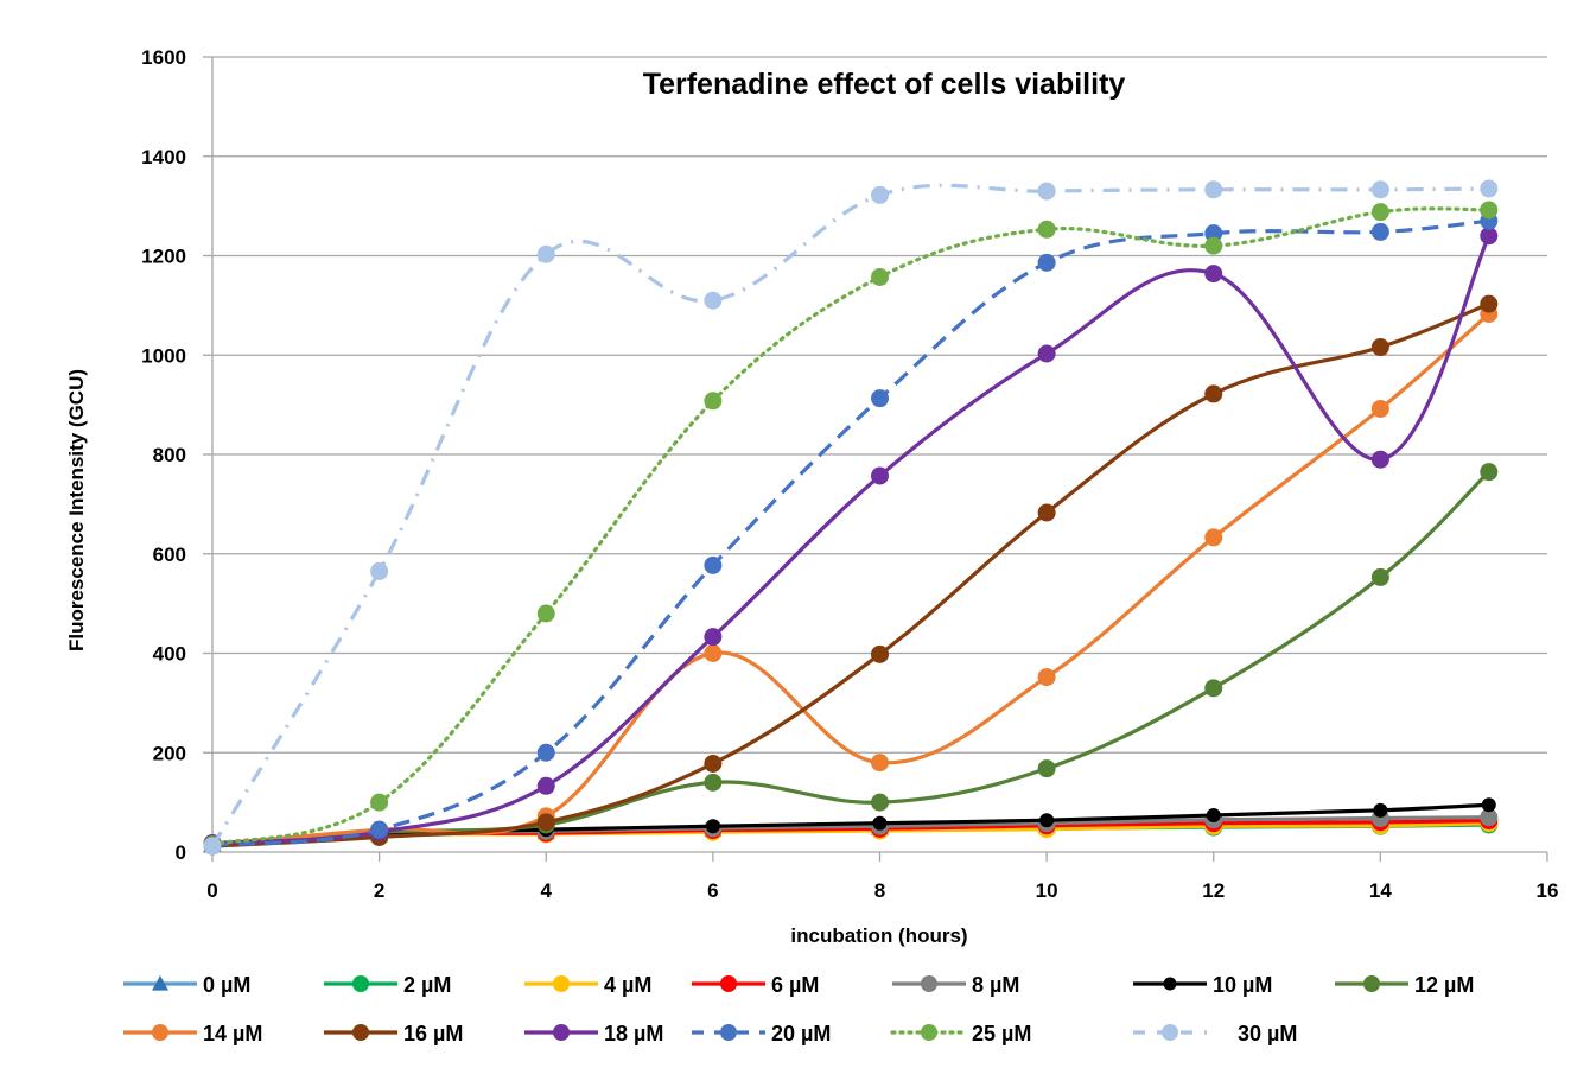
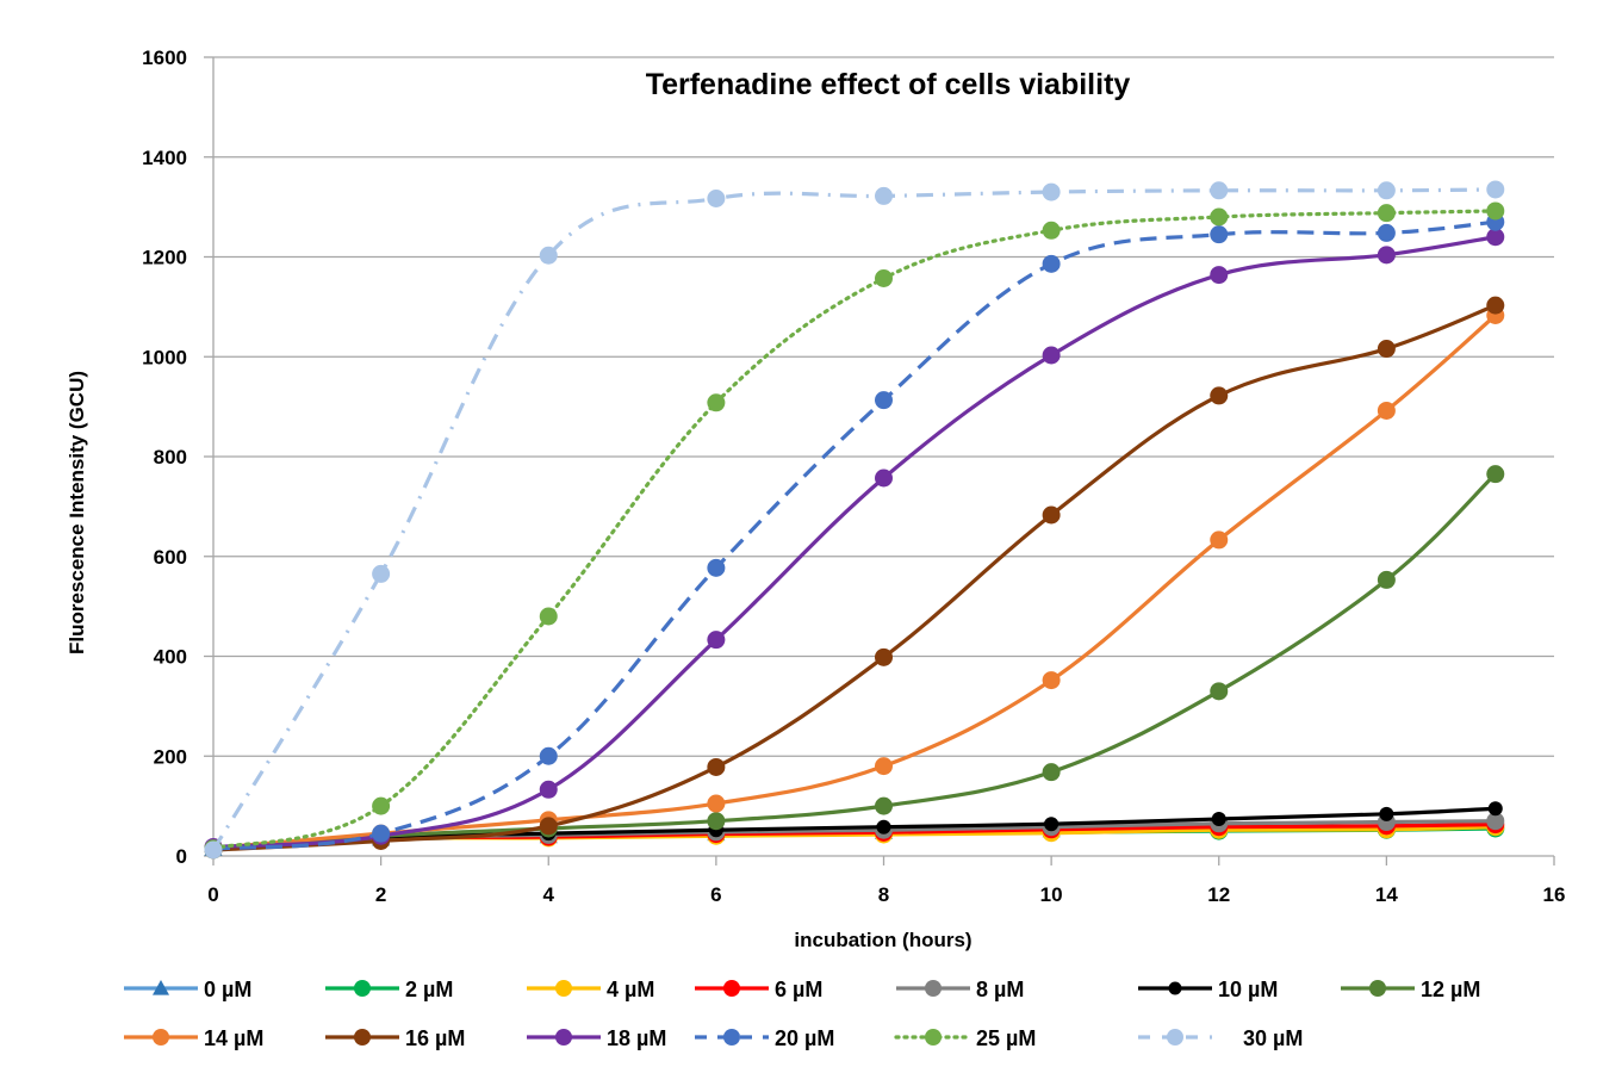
12 µM/6: 140 -> 70
14 µM/6: 400 -> 100
30 µM/6: 1110 -> 1320
25 µM/12: 1220 -> 1280
18 µM/14: 790 -> 1200
